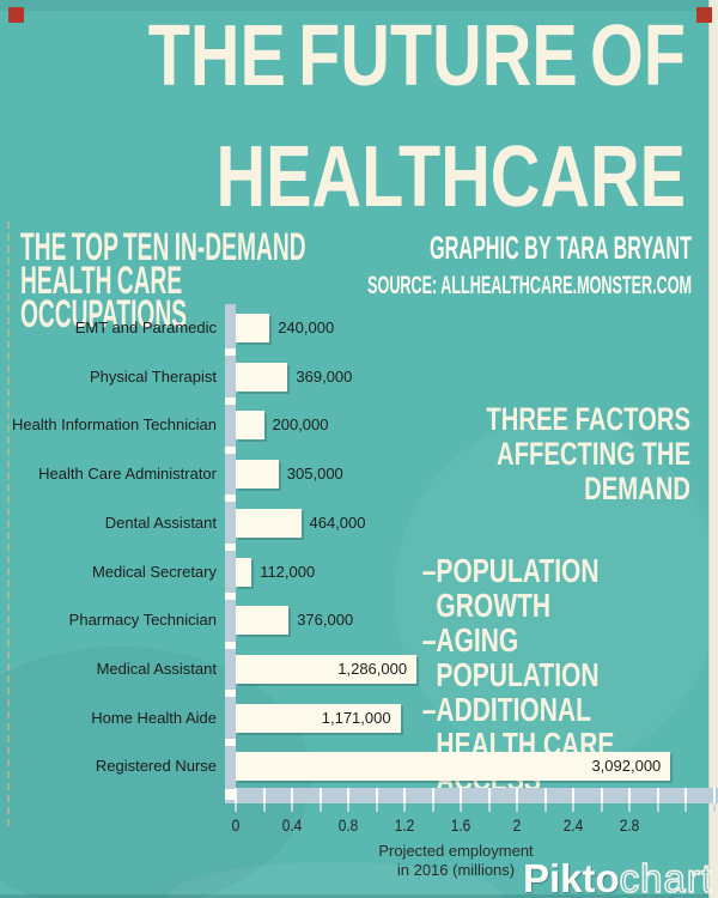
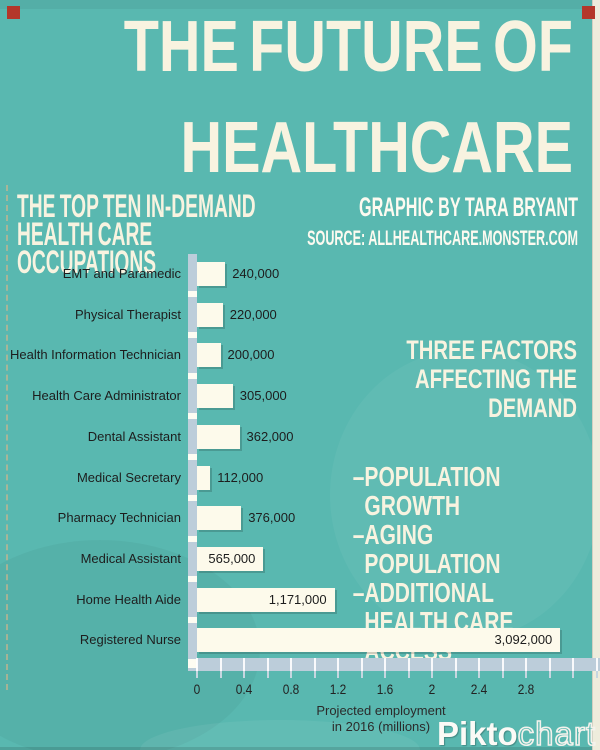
Physical Therapist: 369,000 -> 220,000
Dental Assistant: 464,000 -> 362,000
Medical Assistant: 1,286,000 -> 565,000
